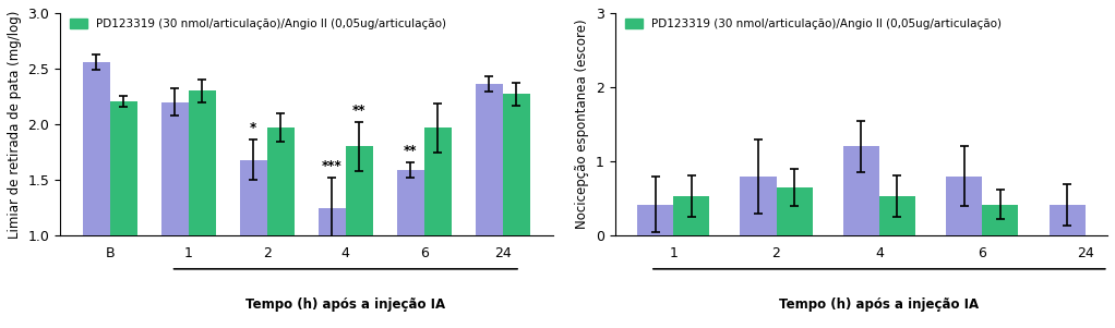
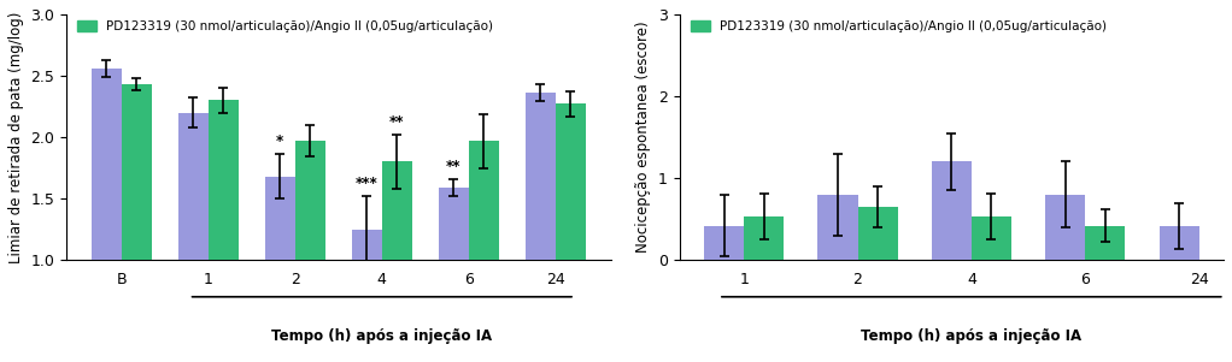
PD123319 (30 nmol/articulação)/Angio II (0,05ug/articulação)/B: 2.21 -> 2.43
